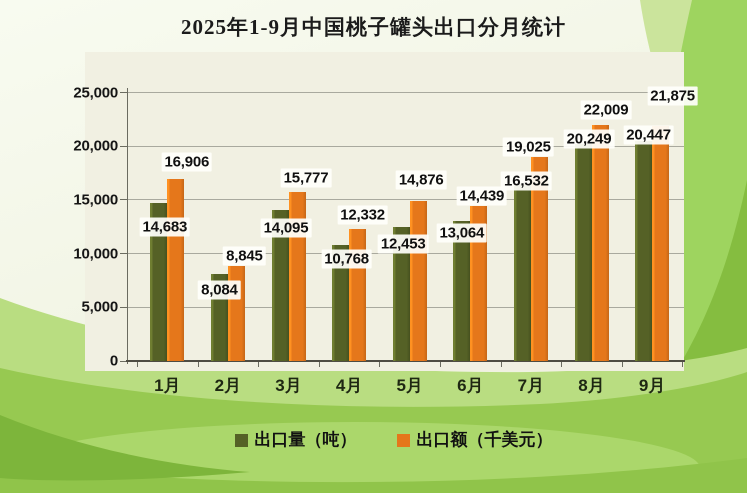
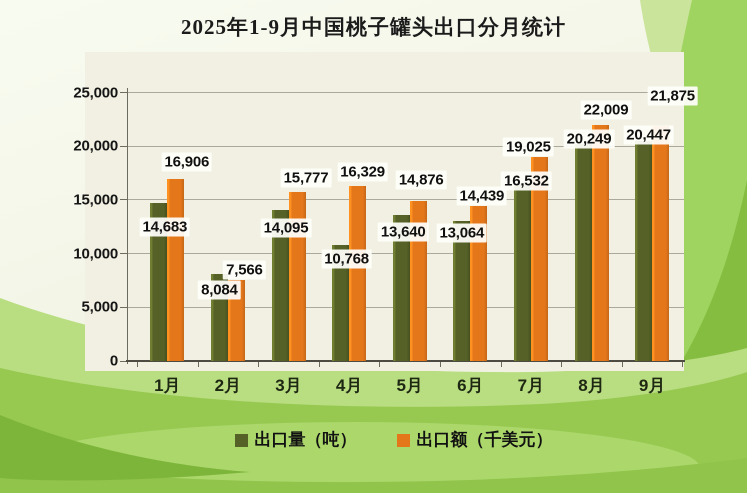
出口额（千美元）/2月: 8,845 -> 7,566
出口额（千美元）/4月: 12,332 -> 16,329
出口量（吨）/5月: 12,453 -> 13,640
